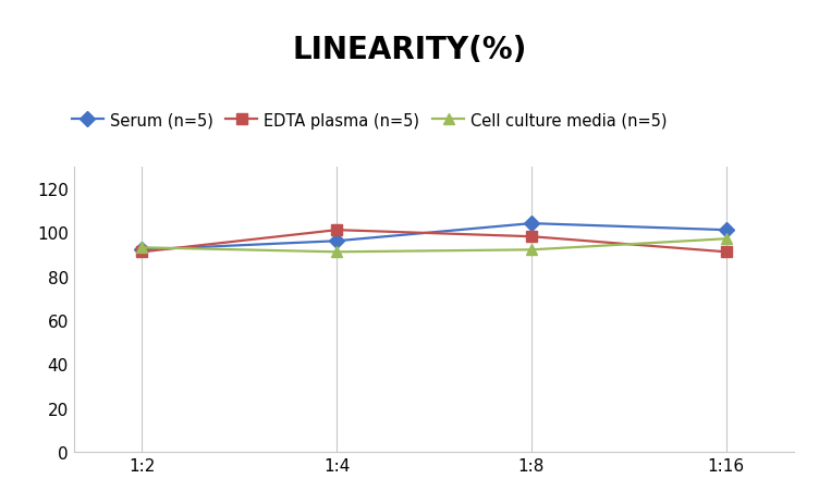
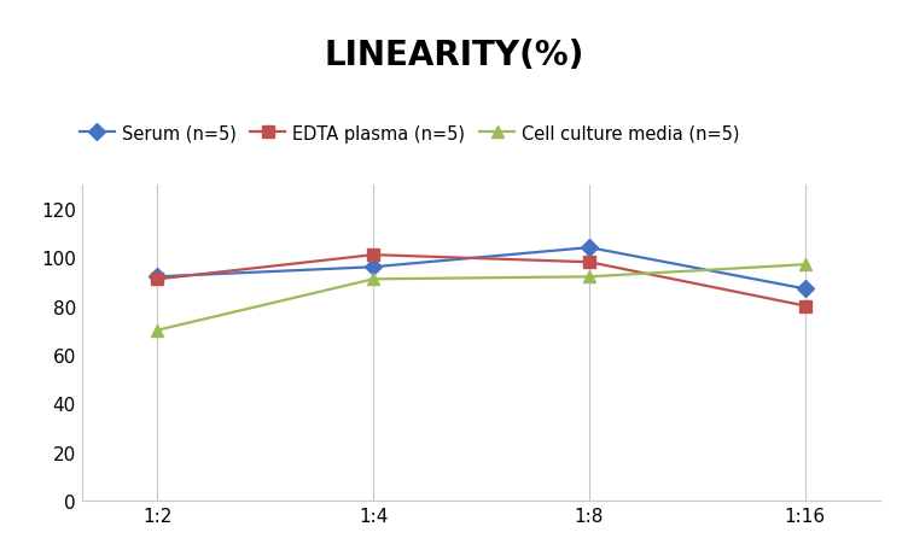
Cell culture media (n=5)/1:2: 93 -> 70
Serum (n=5)/1:16: 101 -> 87
EDTA plasma (n=5)/1:16: 91 -> 80
